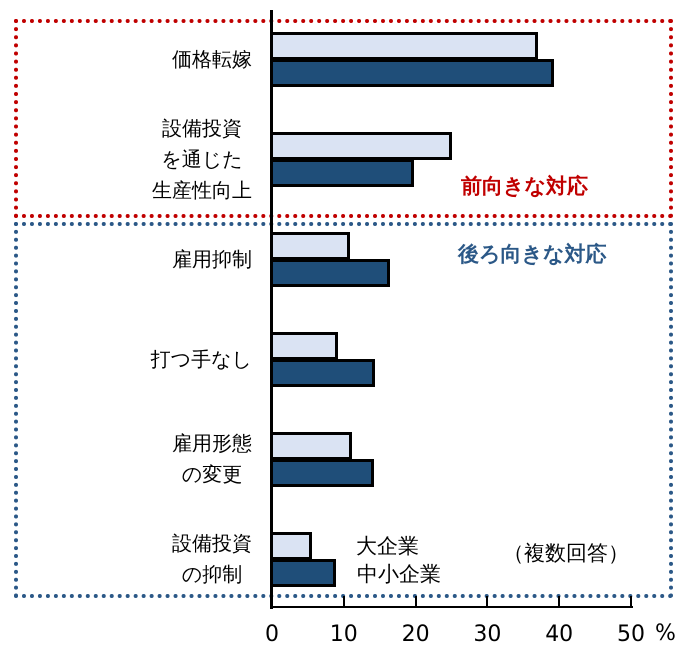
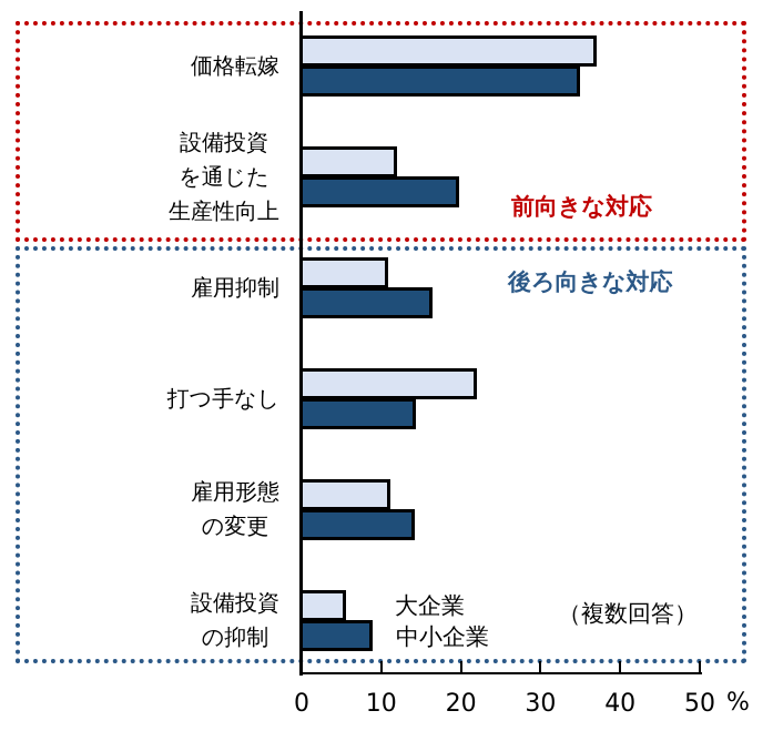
中小企業/価格転嫁: 39 -> 35
大企業/設備投資 を通じた 生産性向上: 25 -> 12
大企業/打つ手なし: 9 -> 22
